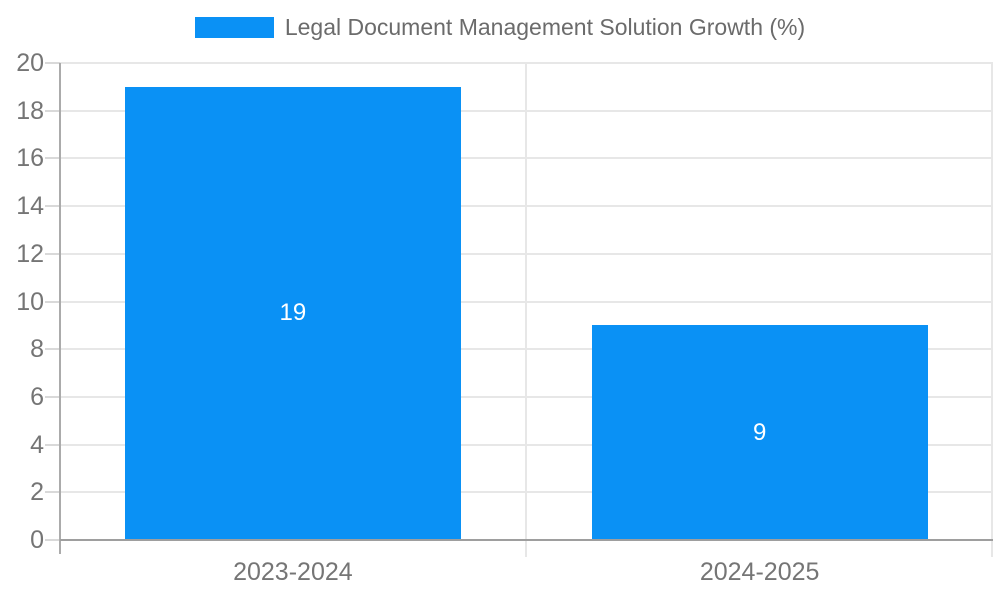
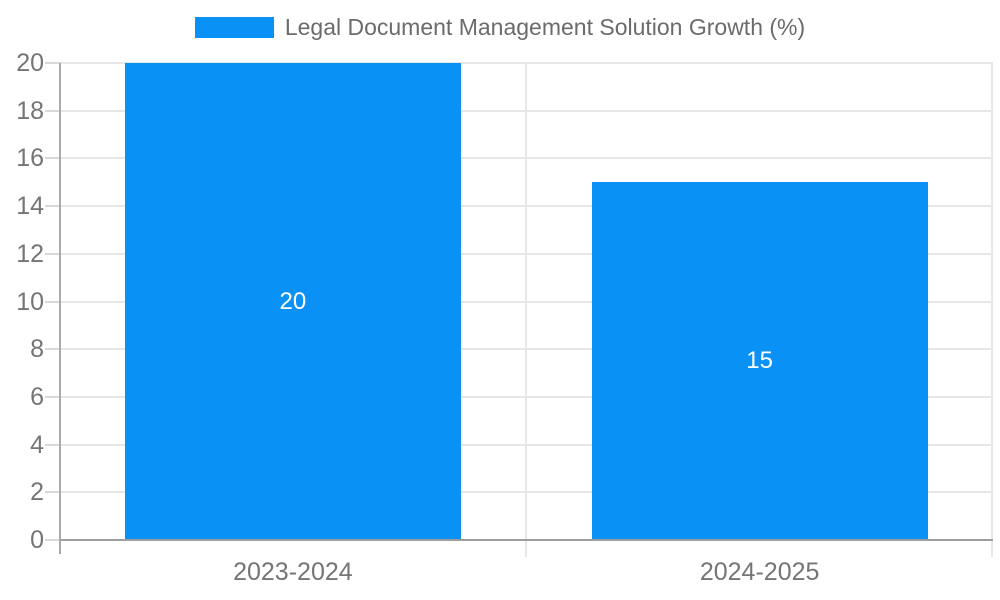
2023-2024: 19 -> 20
2024-2025: 9 -> 15
